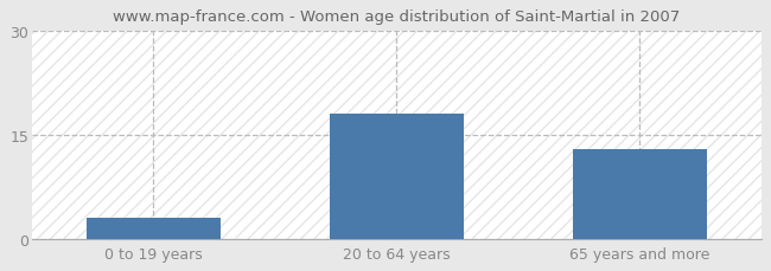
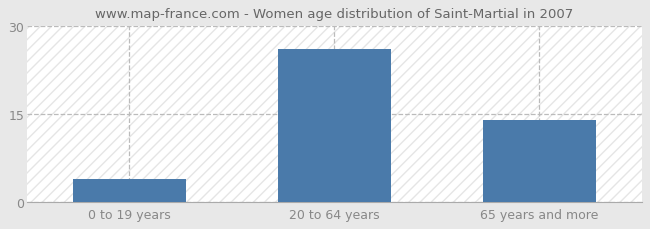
0 to 19 years: 3 -> 4
20 to 64 years: 18 -> 26
65 years and more: 13 -> 14
